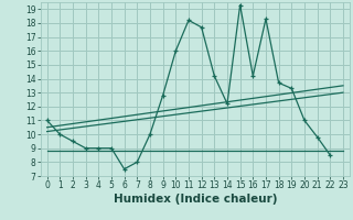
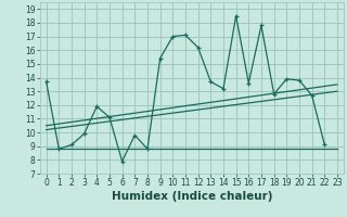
0: 11.0 -> 13.7
1: 10.0 -> 8.8
2: 9.5 -> 9.1
3: 9.0 -> 9.9
4: 9.0 -> 11.9
5: 9.0 -> 11.1
6: 7.5 -> 7.9
7: 8.0 -> 9.8
8: 10.0 -> 8.8
9: 12.8 -> 15.4
10: 16.0 -> 17.0
11: 18.2 -> 17.1
12: 17.7 -> 16.2
13: 14.2 -> 13.7
14: 12.2 -> 13.2
15: 19.3 -> 18.5
16: 14.2 -> 13.6
17: 18.3 -> 17.8
18: 13.7 -> 12.8
19: 13.3 -> 13.9
20: 11.0 -> 13.8
21: 9.8 -> 12.7
22: 8.5 -> 9.1
